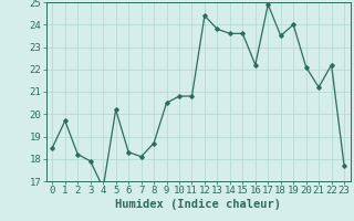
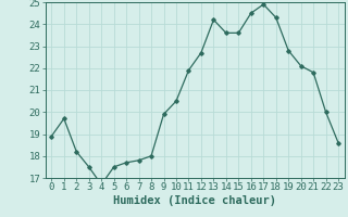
0: 18.5 -> 18.9
3: 17.9 -> 17.5
5: 20.2 -> 17.5
6: 18.3 -> 17.7
7: 18.1 -> 17.8
8: 18.7 -> 18.0
9: 20.5 -> 19.9
10: 20.8 -> 20.5
11: 20.8 -> 21.9
12: 24.4 -> 22.7
13: 23.8 -> 24.2
16: 22.2 -> 24.5
18: 23.5 -> 24.3
19: 24.0 -> 22.8
21: 21.2 -> 21.8
22: 22.2 -> 20.0
23: 17.7 -> 18.6
